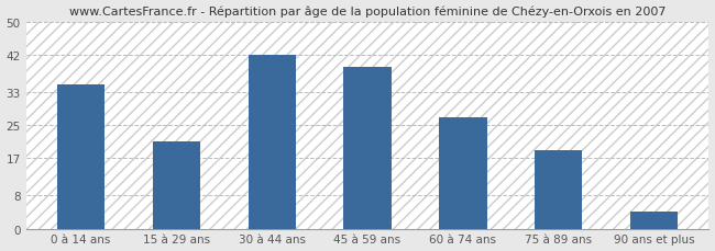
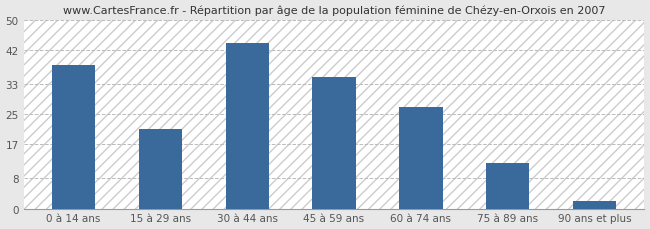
0 à 14 ans: 35 -> 38
30 à 44 ans: 42 -> 44
45 à 59 ans: 39 -> 35
75 à 89 ans: 19 -> 12
90 ans et plus: 4 -> 2
